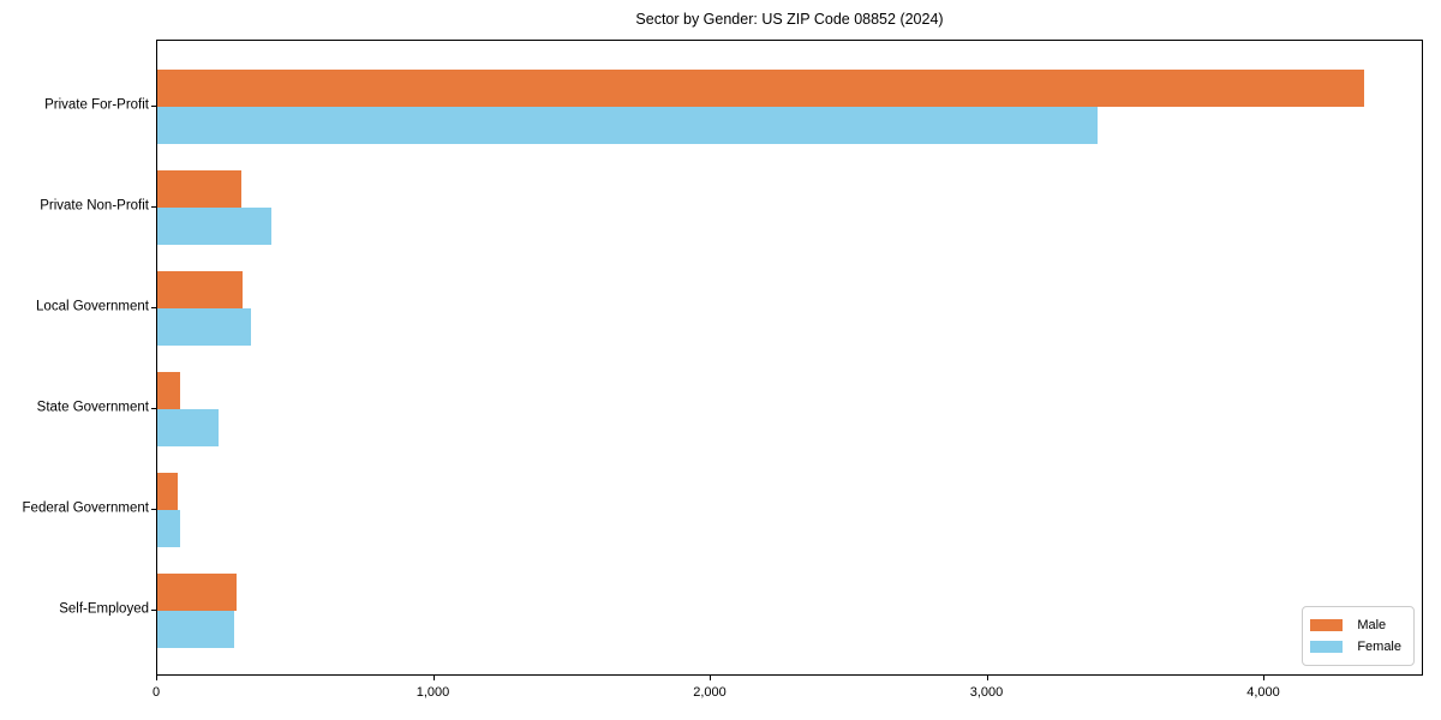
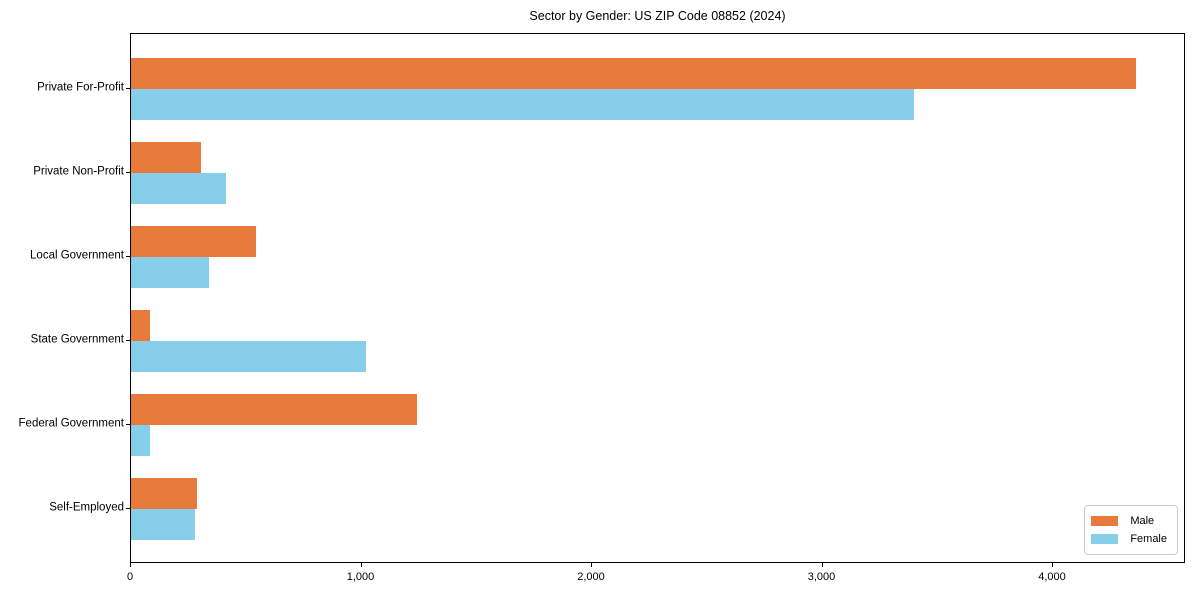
Male/Local Government: 310 -> 540
Female/State Government: 220 -> 1020
Male/Federal Government: 70 -> 1240
